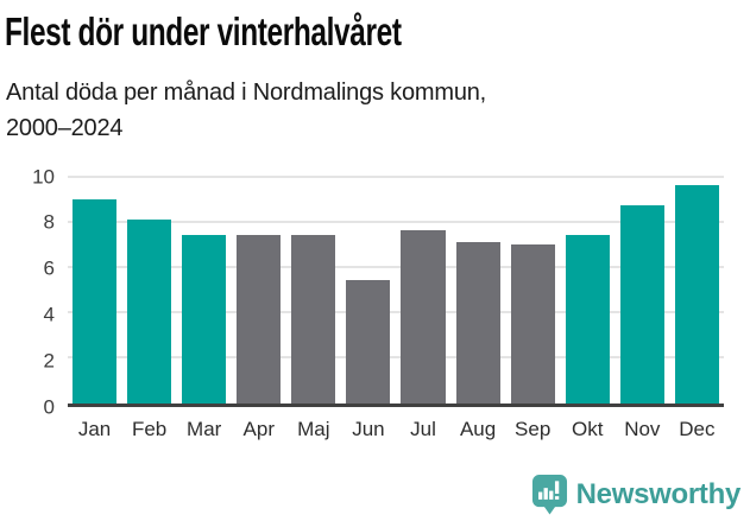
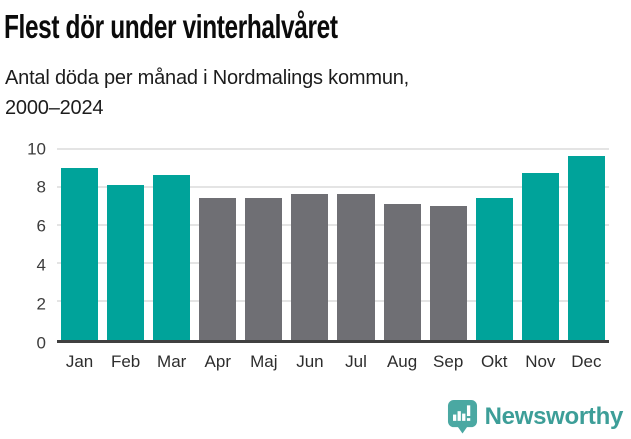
Mar: 7.4 -> 8.6
Jun: 5.4 -> 7.6
